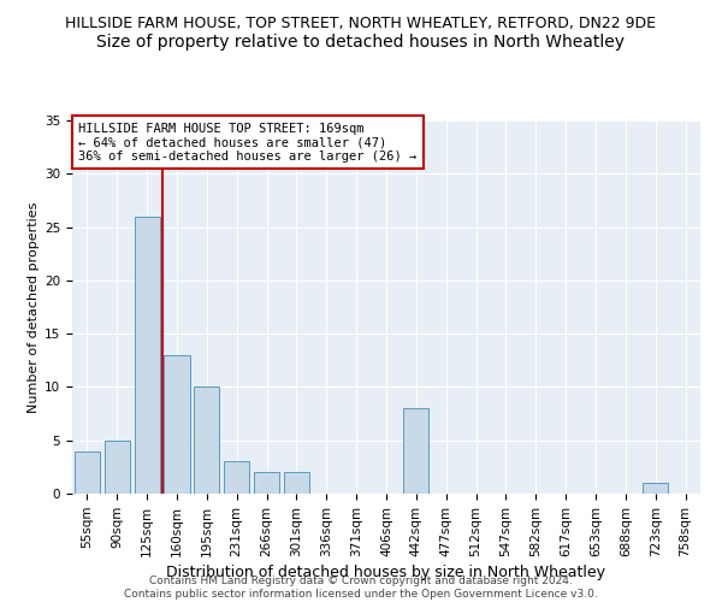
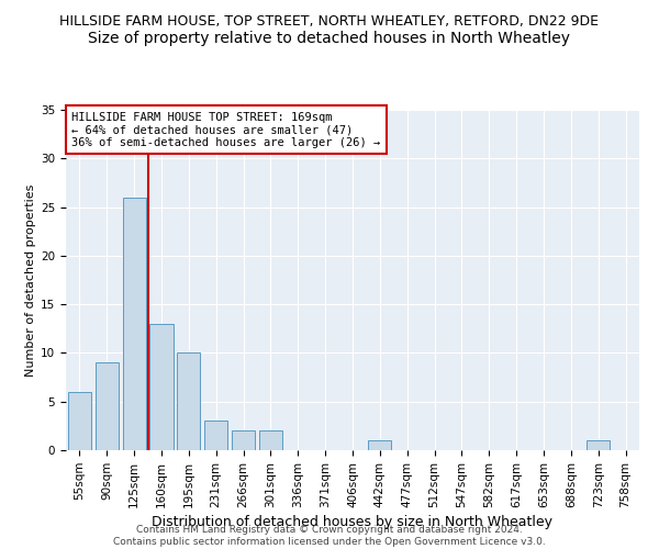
55sqm: 4 -> 6
90sqm: 5 -> 9
442sqm: 8 -> 1
